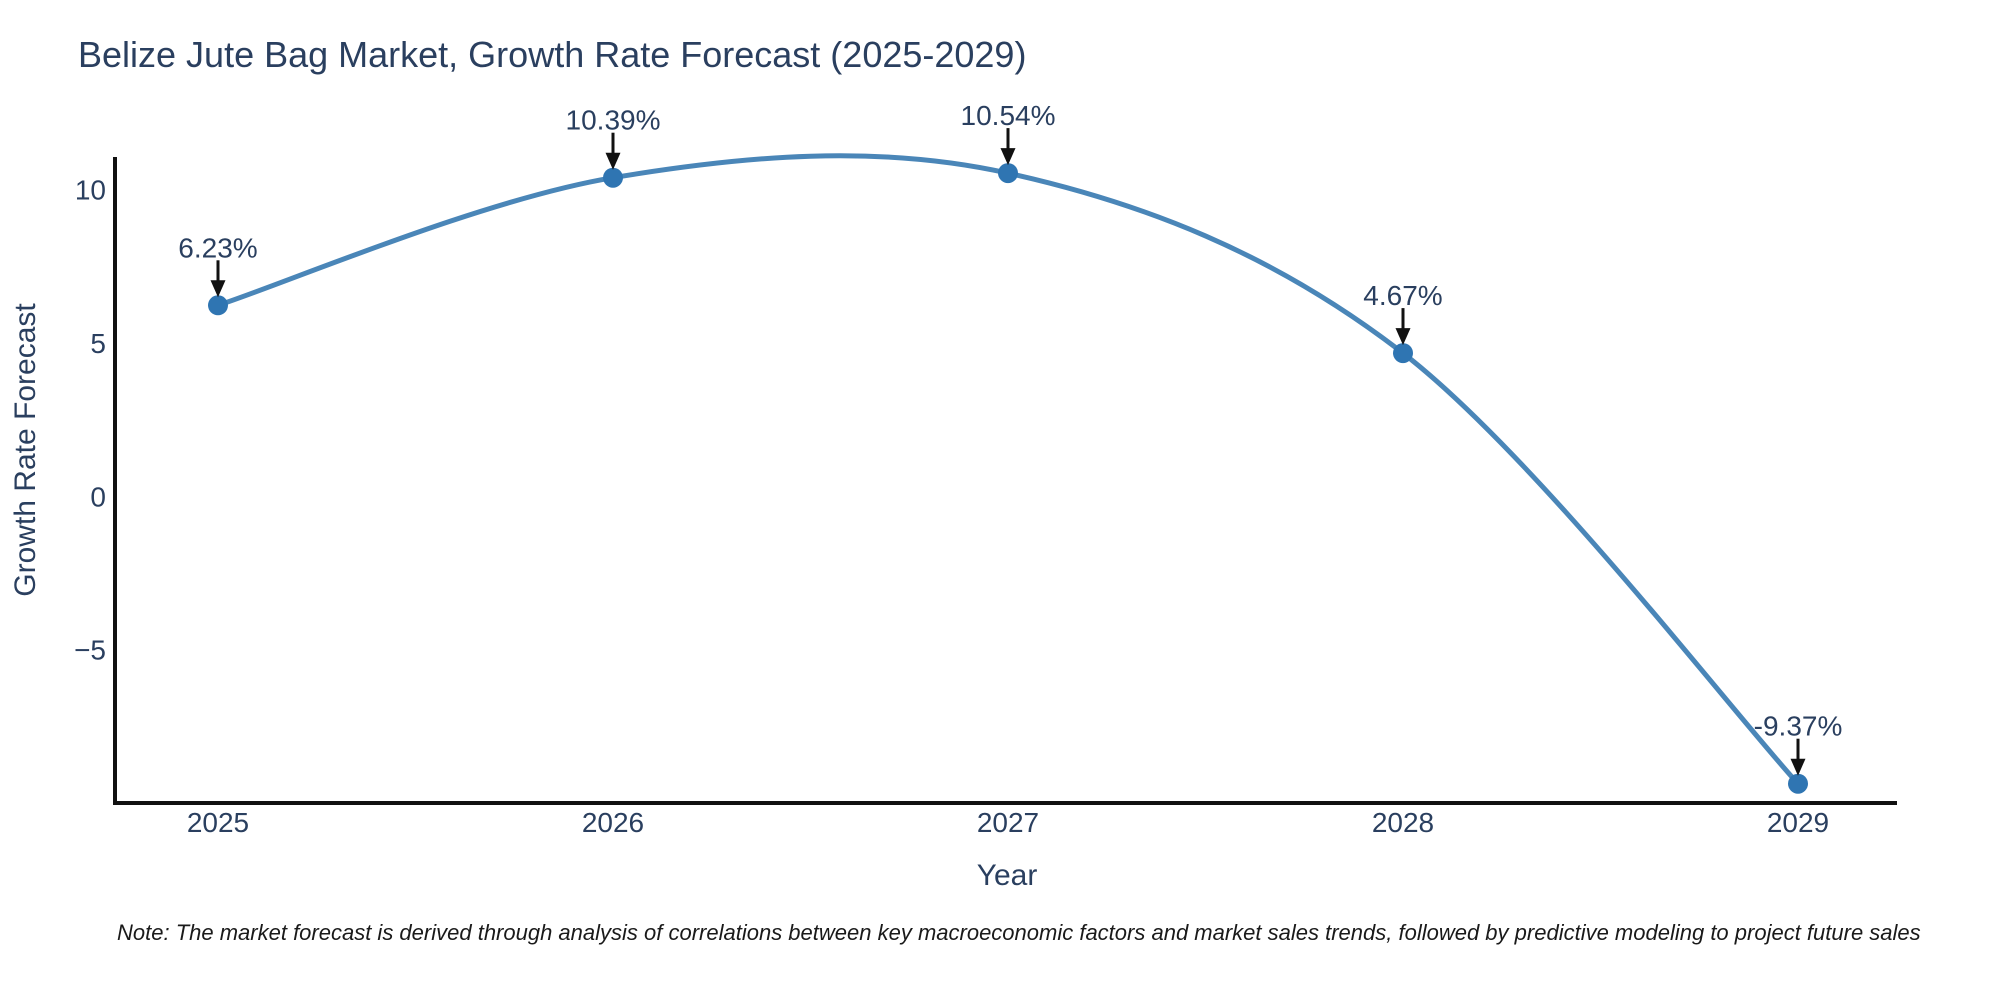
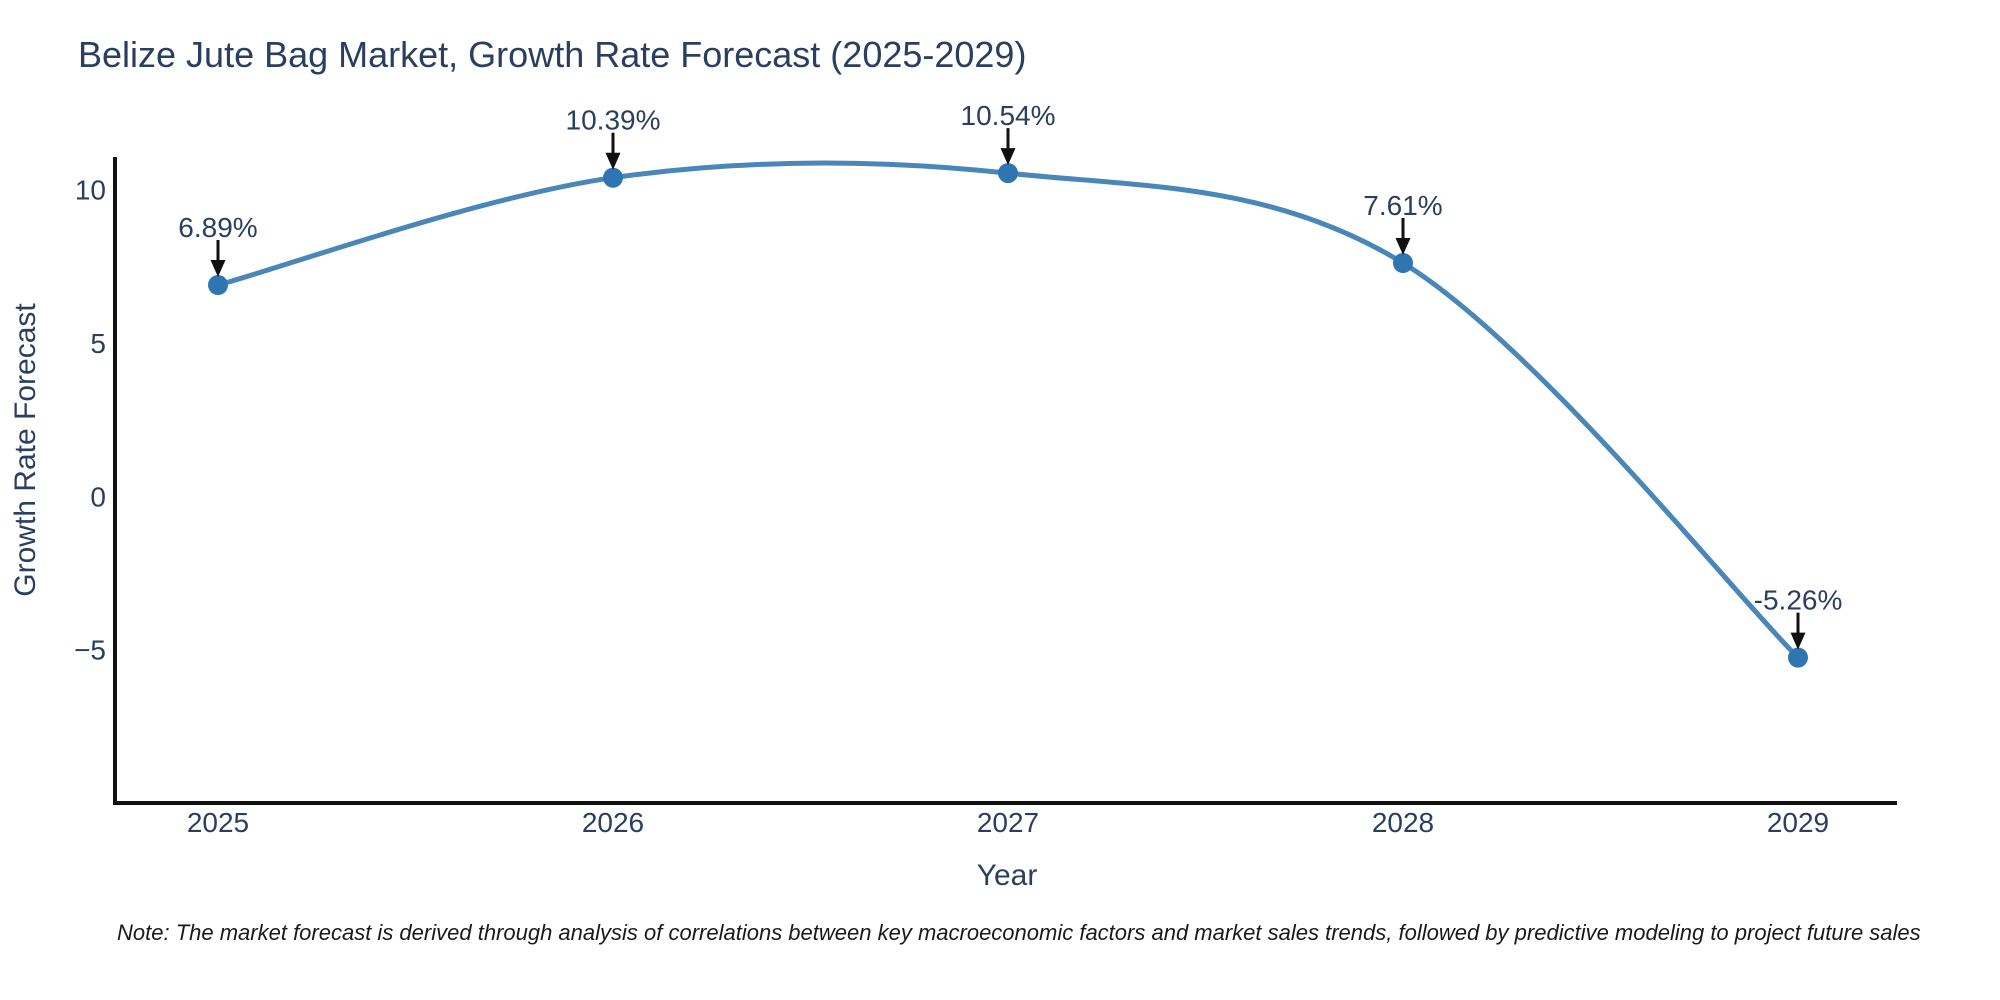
2025: 6.23% -> 6.89%
2028: 4.67% -> 7.61%
2029: -9.37% -> -5.26%
